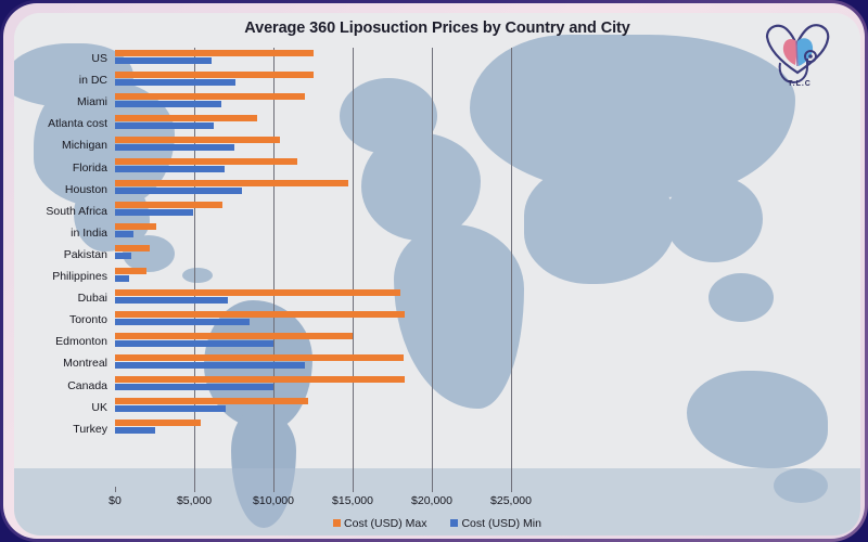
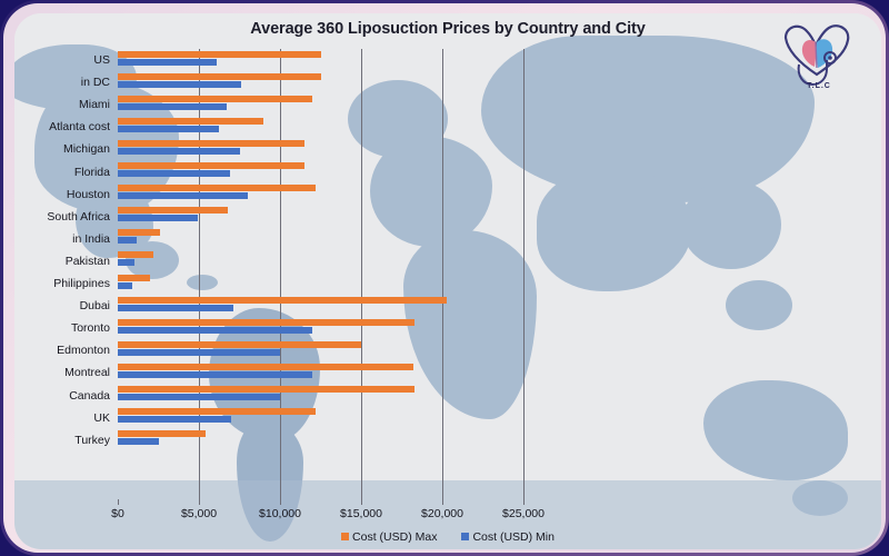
Cost (USD) Max/Michigan: $10400 -> $11500
Cost (USD) Max/Houston: $14700 -> $12200
Cost (USD) Max/Dubai: $18000 -> $20300
Cost (USD) Min/Toronto: $8500 -> $12000
